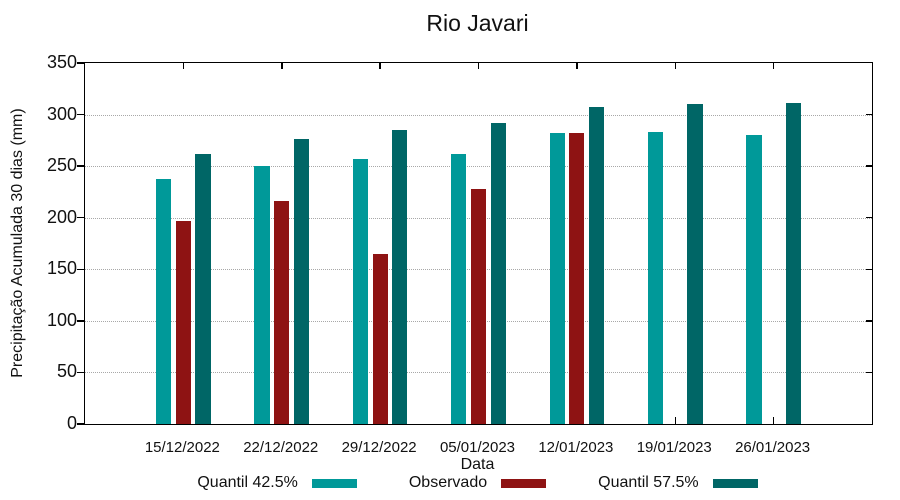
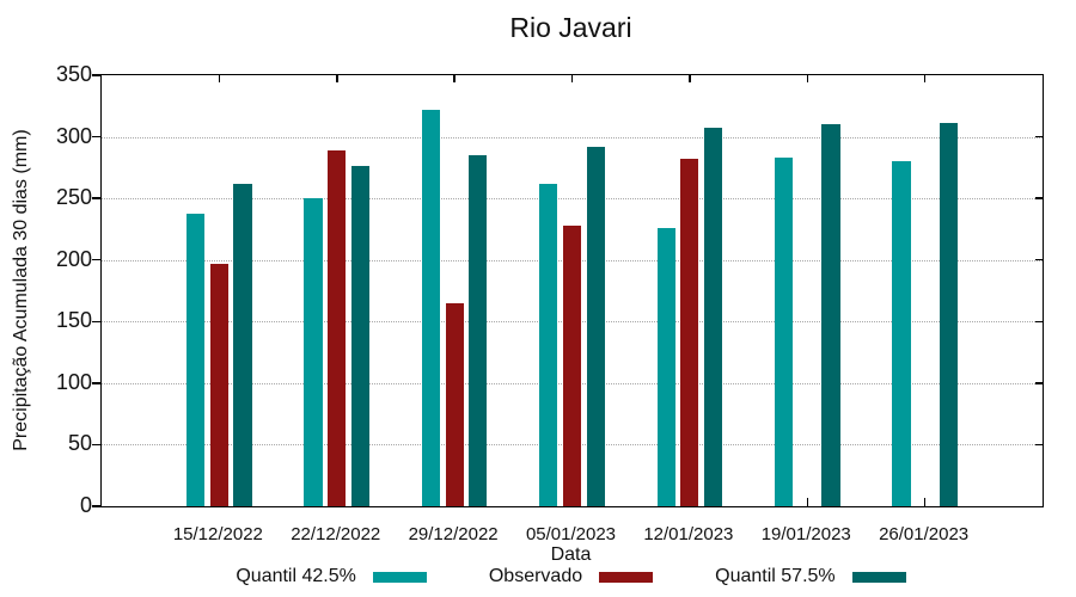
Observado/22/12/2022: 216 -> 289
Quantil 42.5%/29/12/2022: 257 -> 322
Quantil 42.5%/12/01/2023: 282 -> 226
